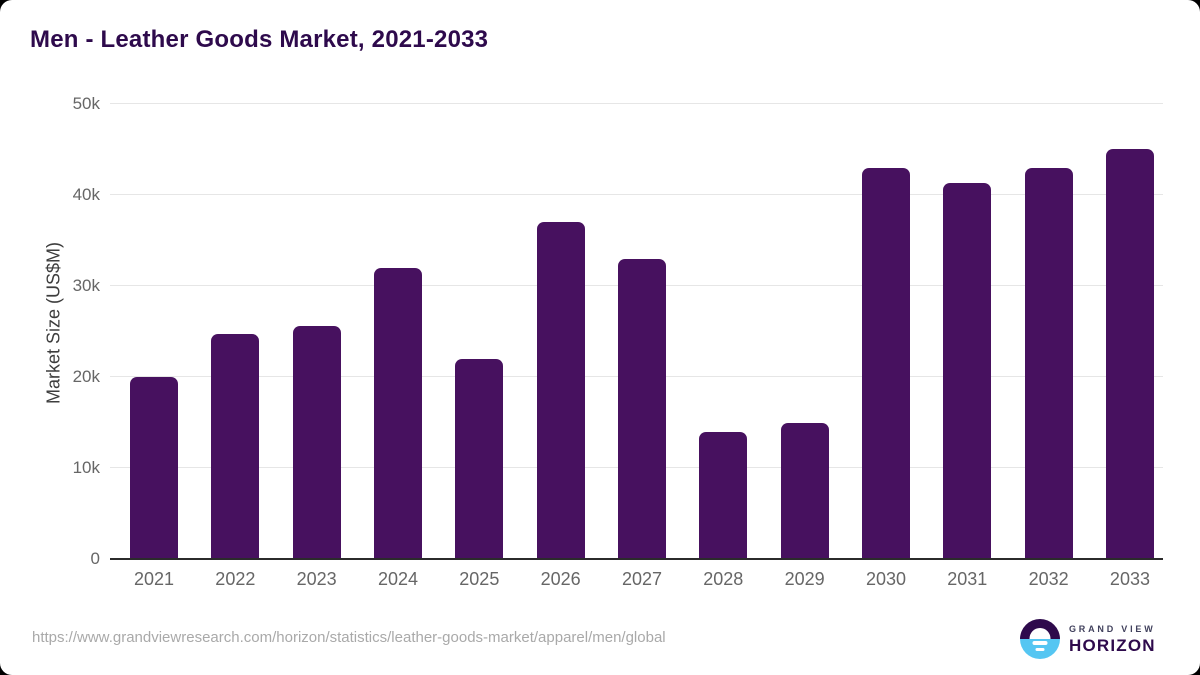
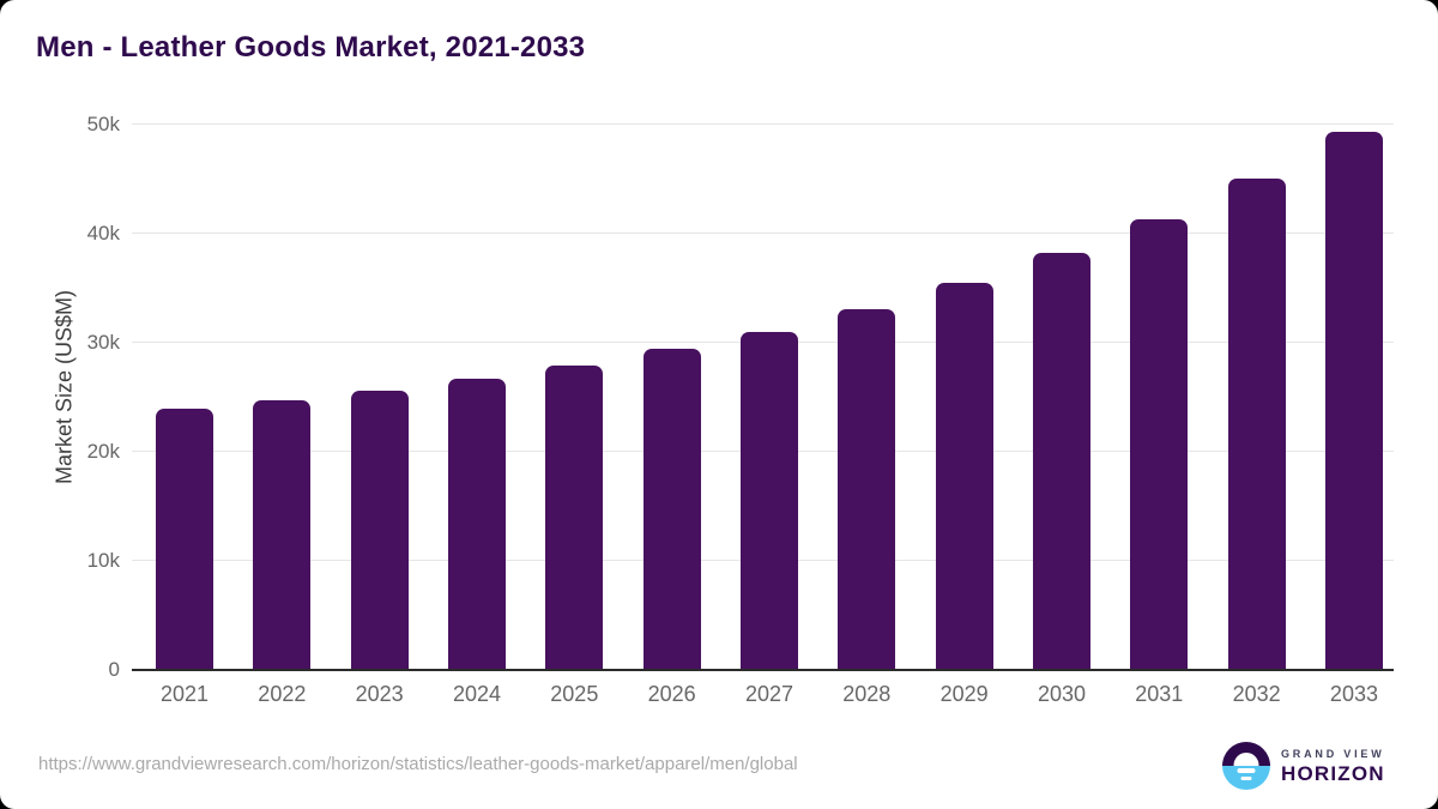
2021: 20k -> 24k
2024: 32k -> 27k
2025: 22k -> 28k
2026: 37k -> 29k
2027: 33k -> 31k
2028: 14k -> 33k
2029: 15k -> 36k
2030: 43k -> 38k
2032: 43k -> 45k
2033: 45k -> 49k
